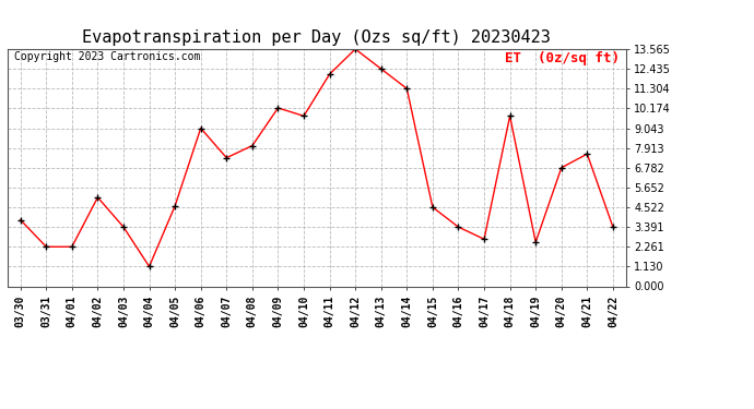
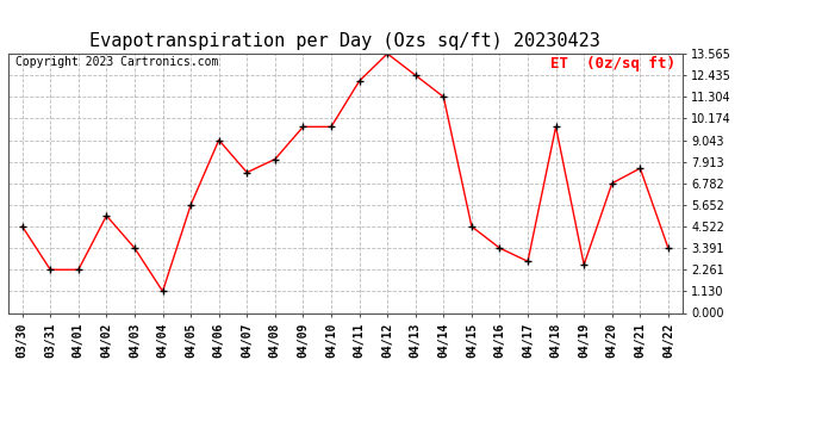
03/30: 3.8 -> 4.5
04/05: 4.6 -> 5.7
04/09: 10.2 -> 9.7
